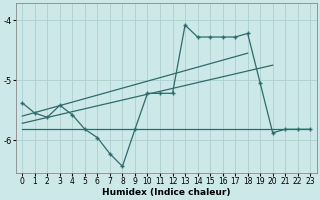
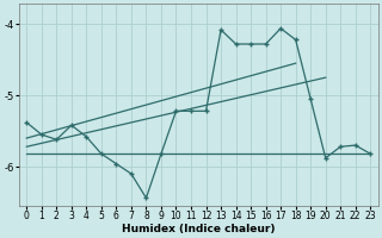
7: -6.23 -> -6.10
17: -4.28 -> -4.06
21: -5.82 -> -5.72
22: -5.82 -> -5.70
